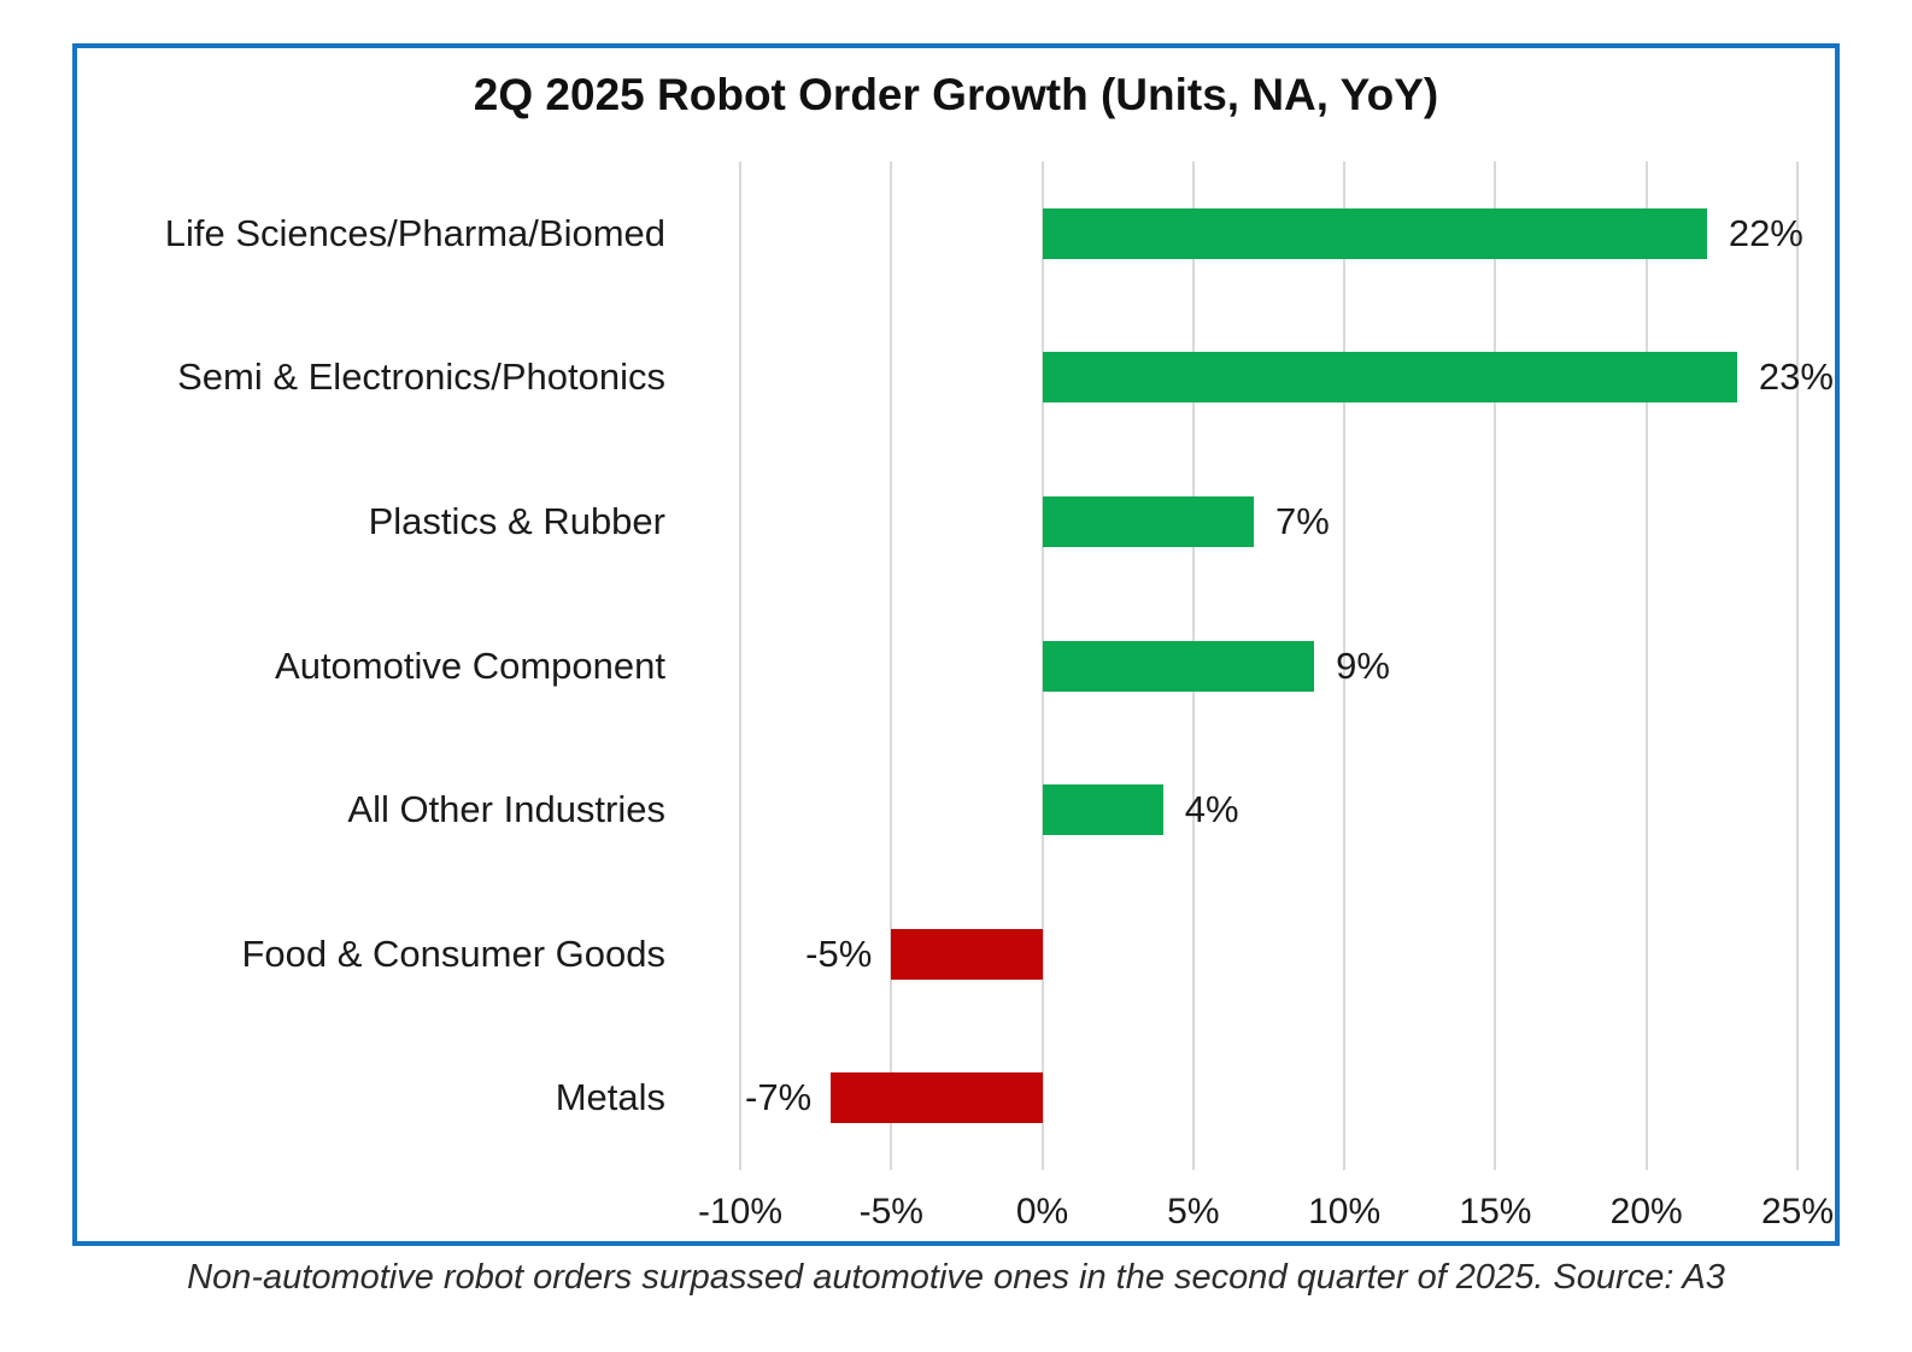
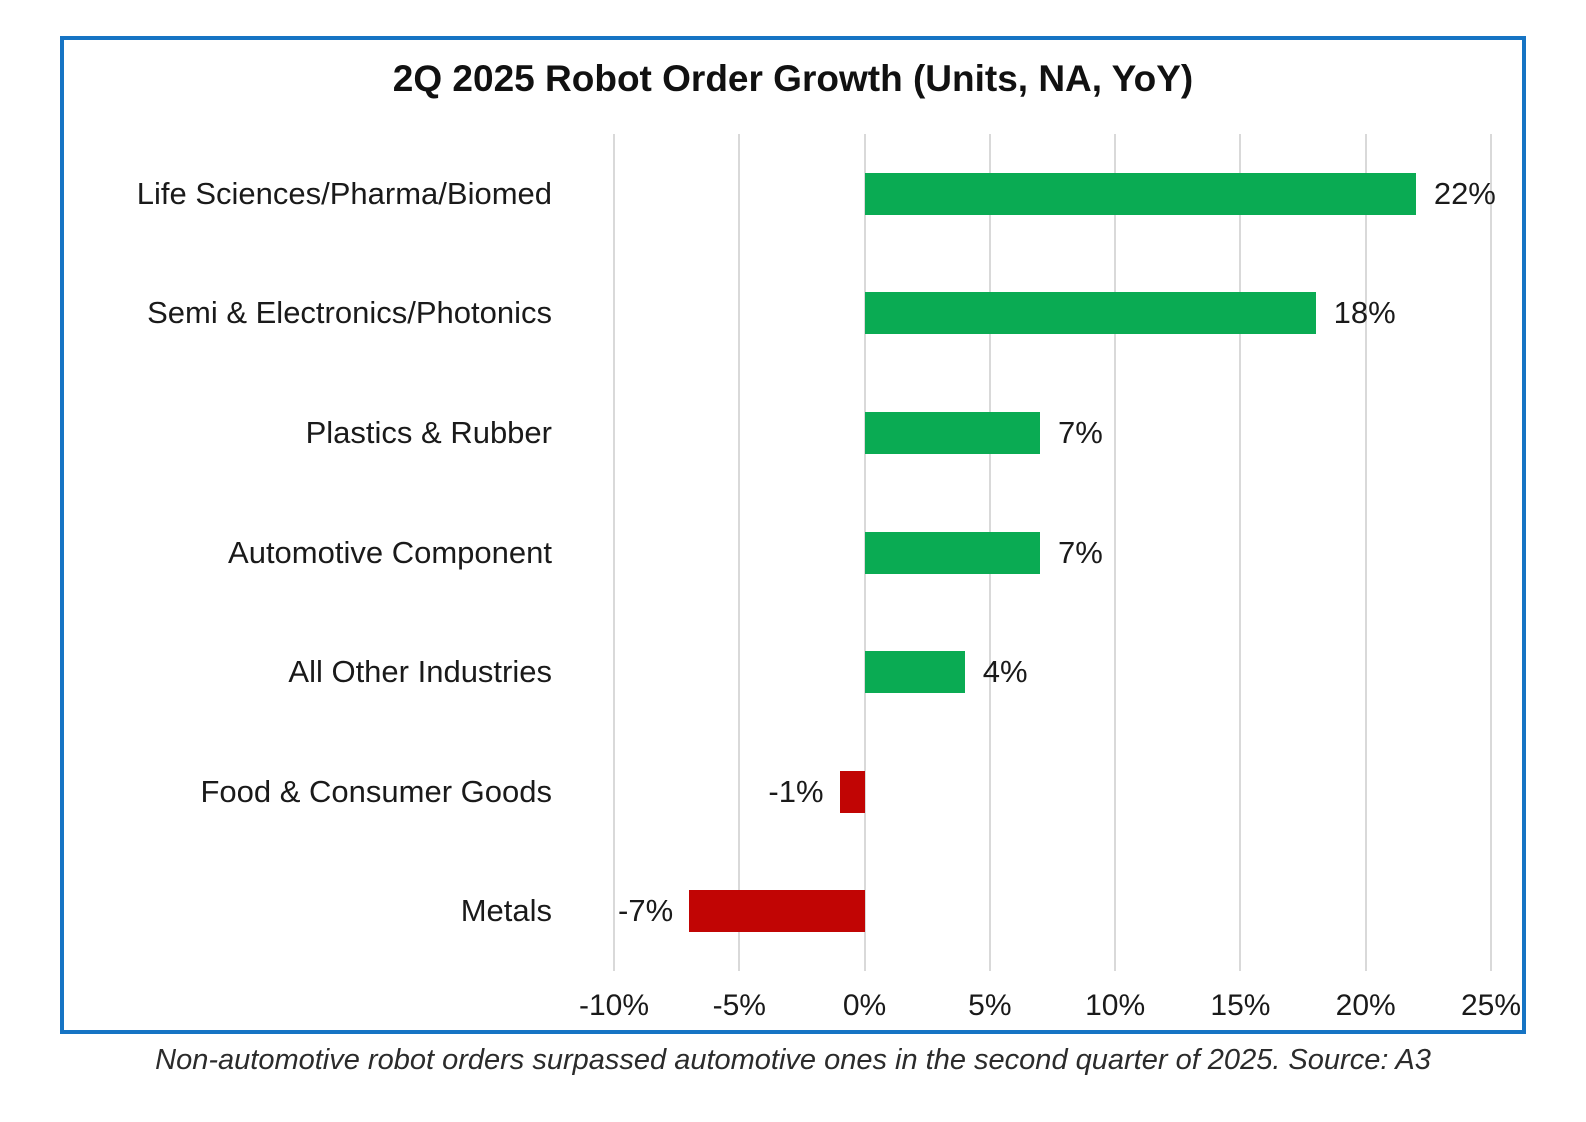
Semi & Electronics/Photonics: 23% -> 18%
Automotive Component: 9% -> 7%
Food & Consumer Goods: -5% -> -1%
